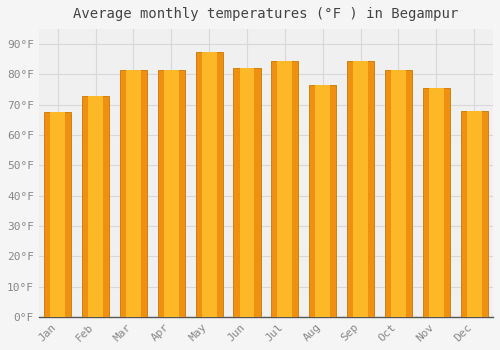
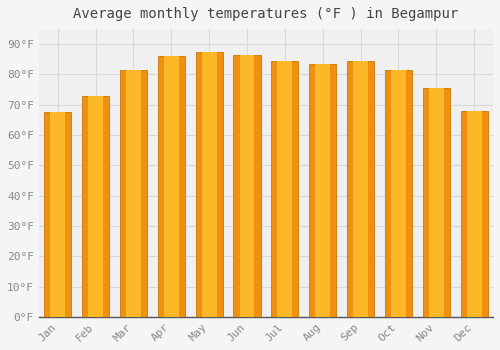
Apr: 81.5°F -> 86.0°F
Jun: 82.0°F -> 86.5°F
Aug: 76.5°F -> 83.5°F
